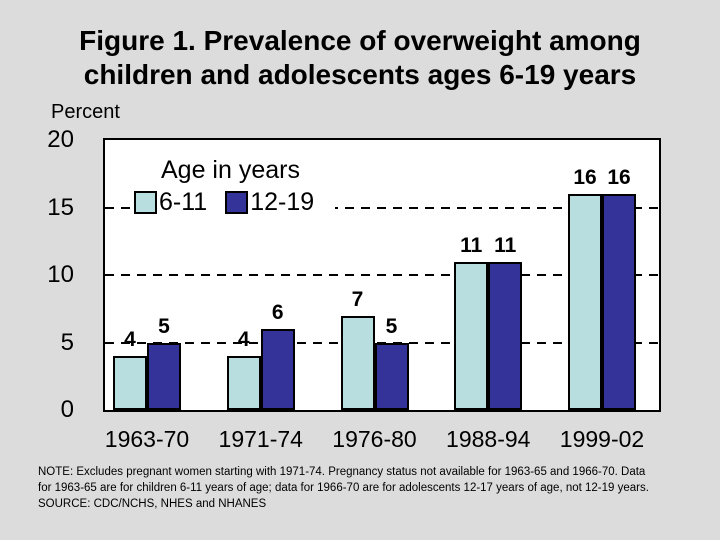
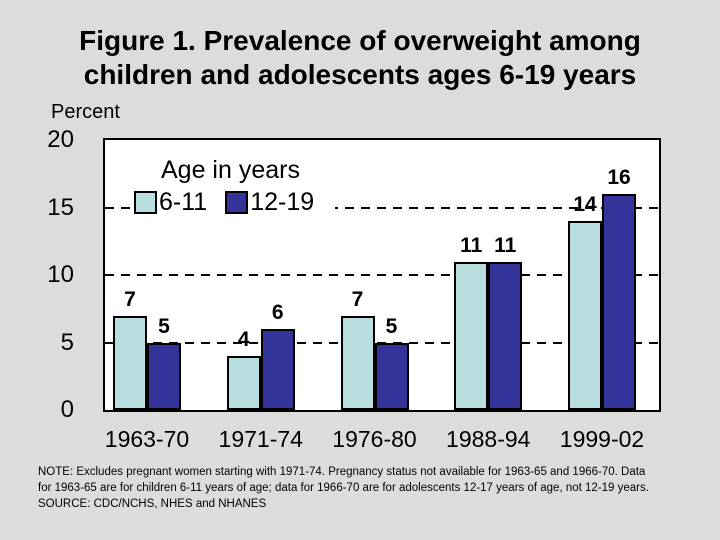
6-11/1963-70: 4 -> 7
6-11/1999-02: 16 -> 14
